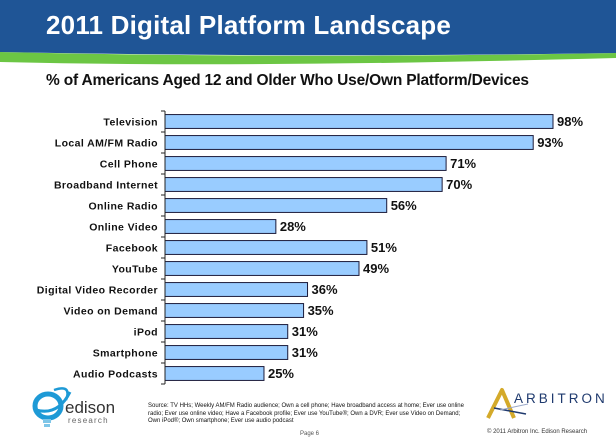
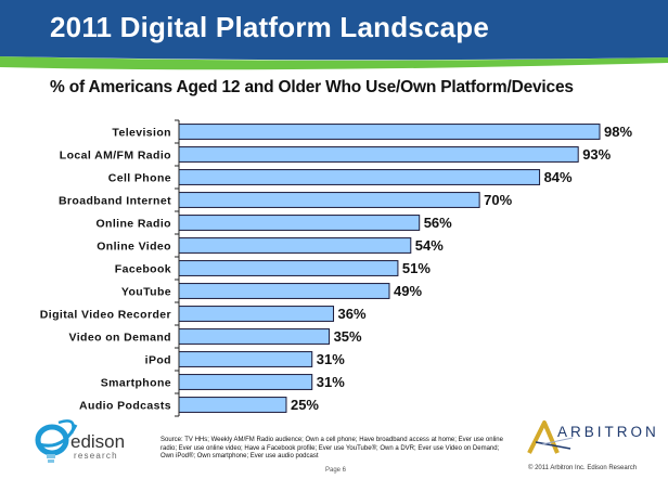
Cell Phone: 71% -> 84%
Online Video: 28% -> 54%
